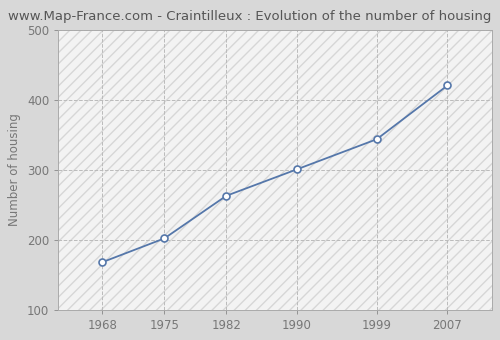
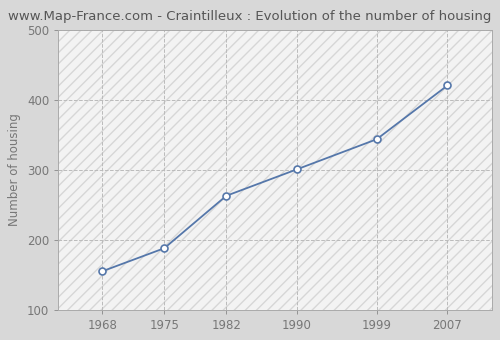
1968: 168 -> 155
1975: 202 -> 188
